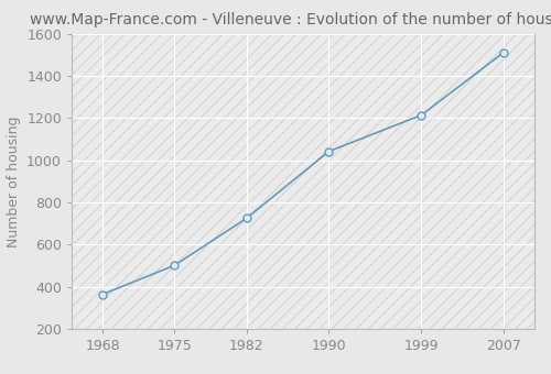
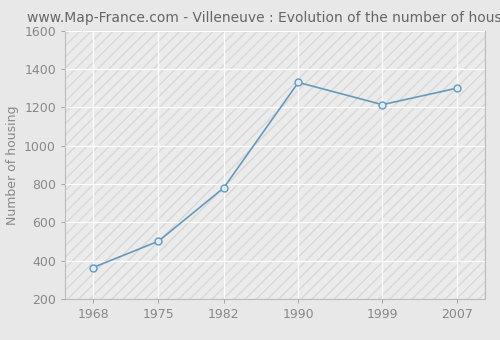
1982: 720 -> 780
1990: 1040 -> 1330
2007: 1510 -> 1300
